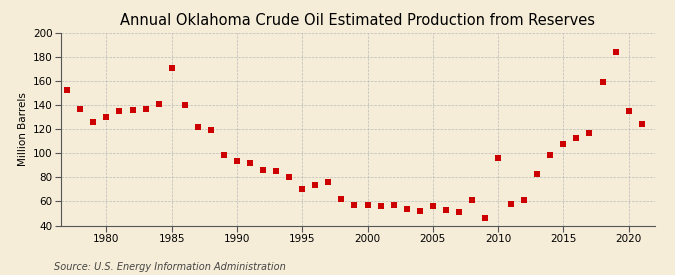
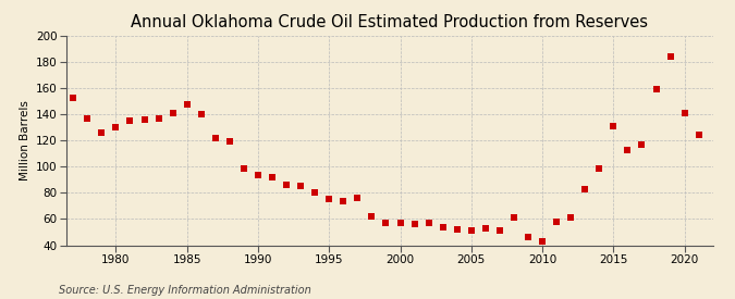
1985: 171 -> 148
1995: 70 -> 75
2005: 56 -> 51
2010: 96 -> 43
2015: 108 -> 131
2020: 135 -> 141
